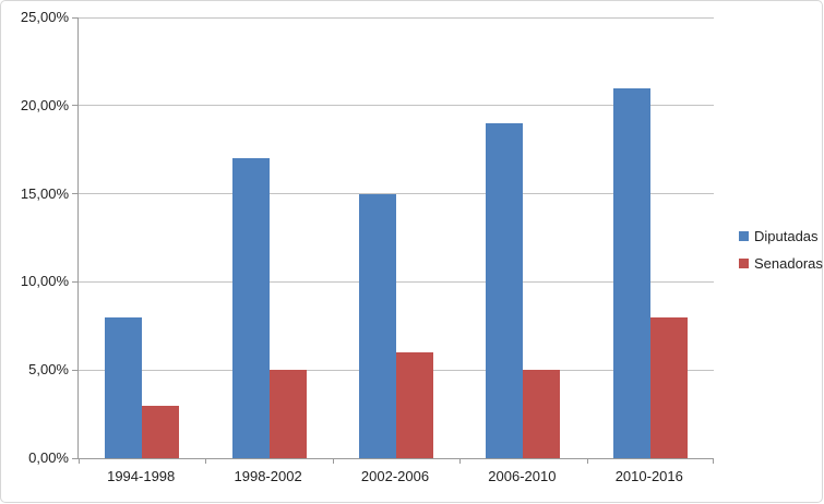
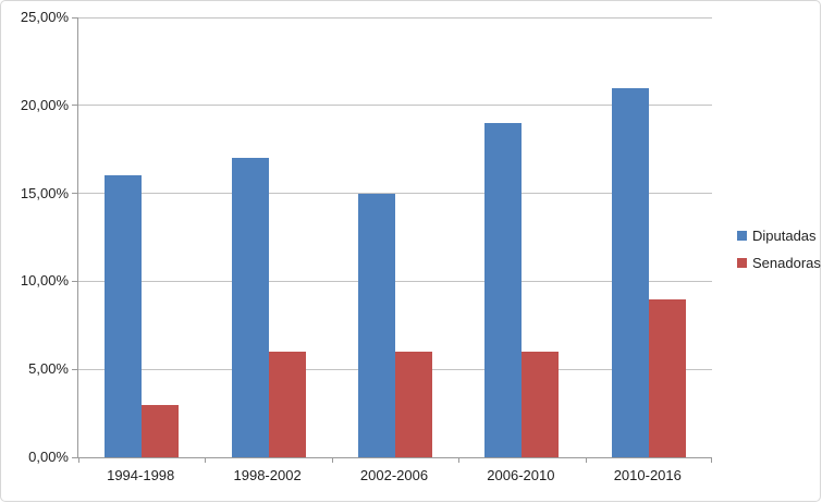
Diputadas/1994-1998: 8% -> 16%
Senadoras/1998-2002: 5% -> 6%
Senadoras/2006-2010: 5% -> 6%
Senadoras/2010-2016: 8% -> 9%
